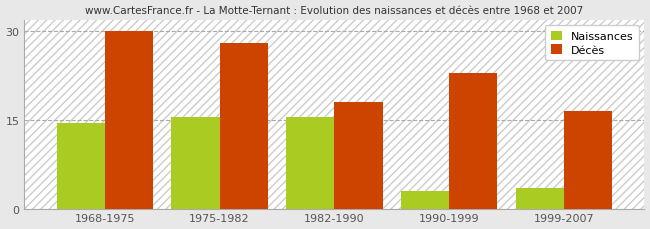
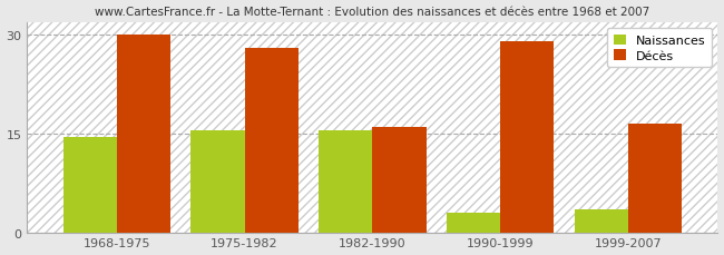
Décès/1982-1990: 18.0 -> 16.0
Décès/1990-1999: 23.0 -> 29.0
